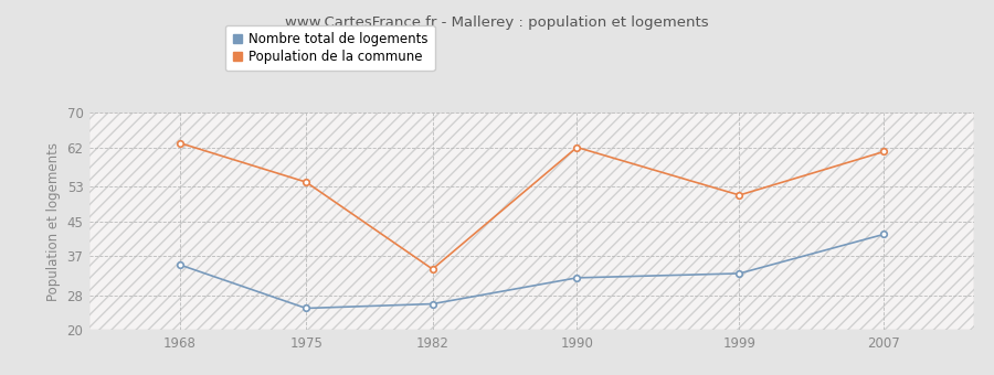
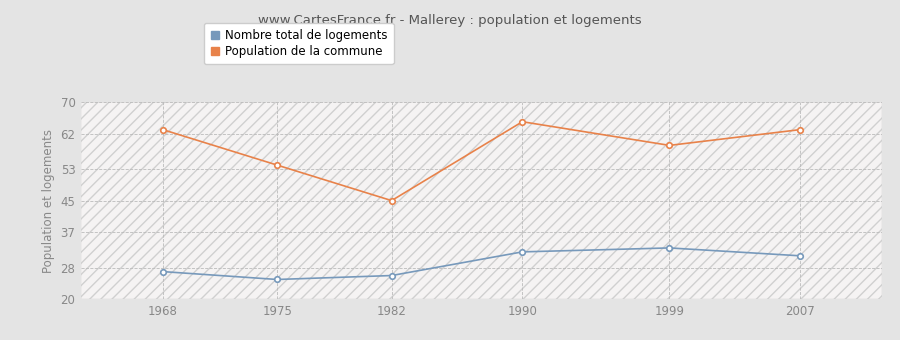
Nombre total de logements/1968: 35 -> 27
Population de la commune/1982: 34 -> 45
Population de la commune/1990: 62 -> 65
Population de la commune/1999: 51 -> 59
Nombre total de logements/2007: 42 -> 31
Population de la commune/2007: 61 -> 63
